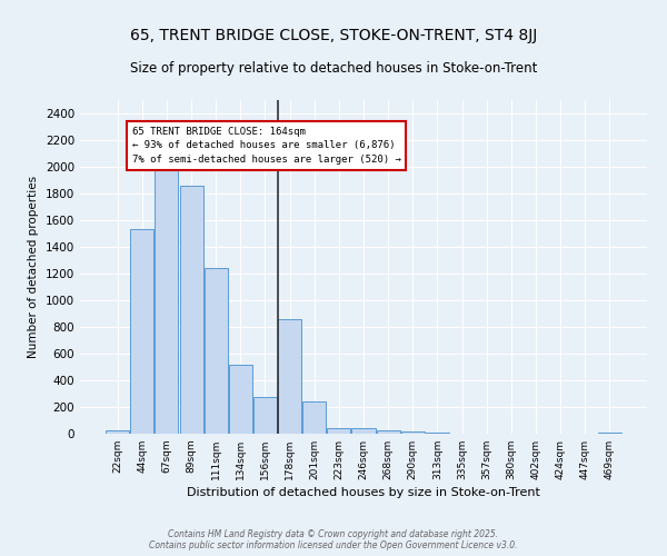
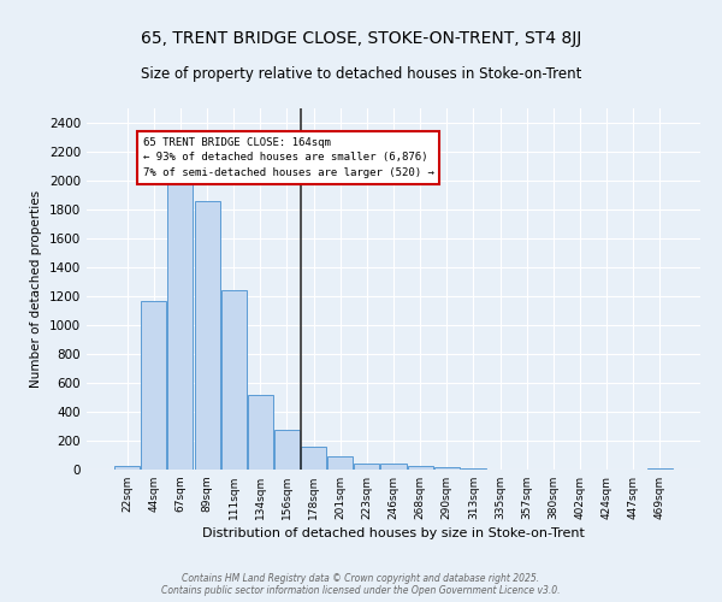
44sqm: 1530 -> 1170
178sqm: 860 -> 160
201sqm: 240 -> 100
